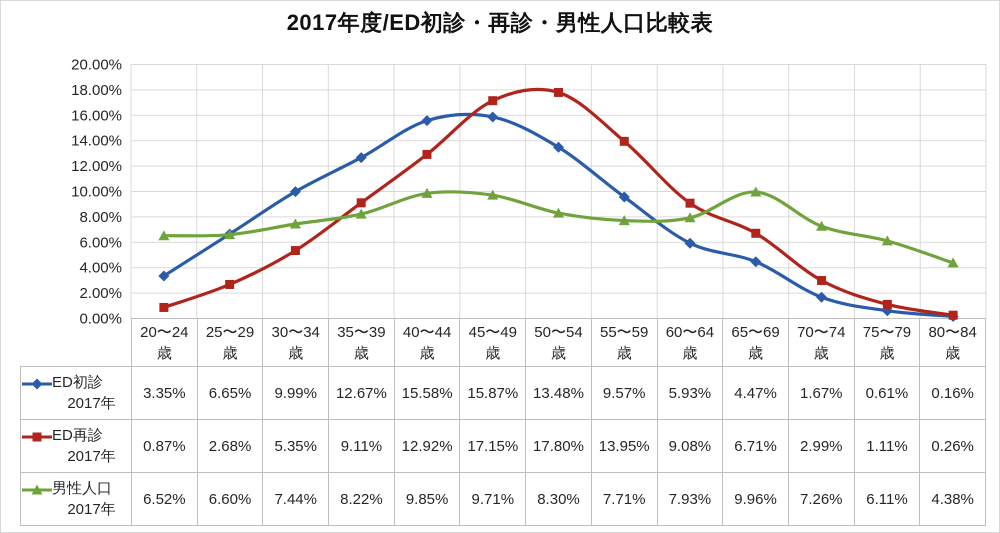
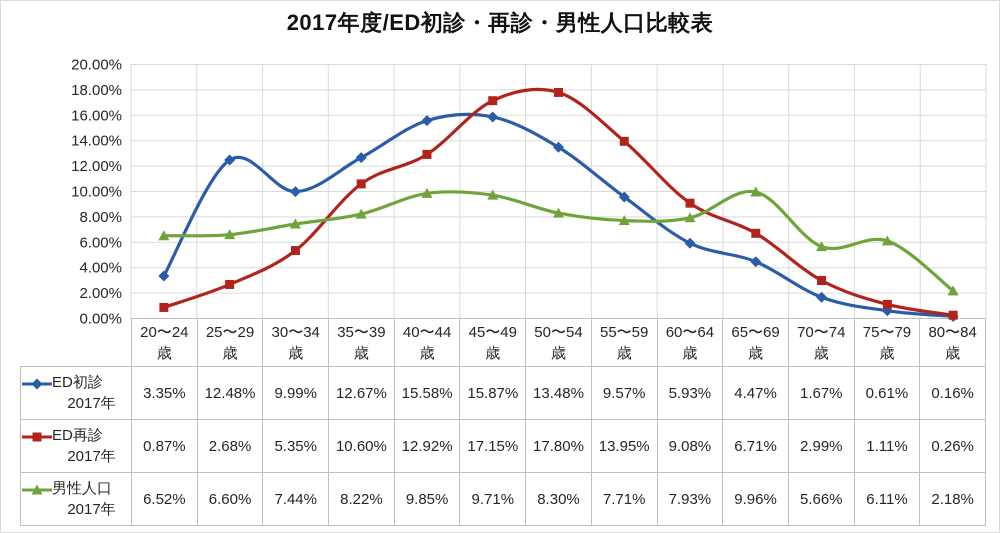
ED初診/25〜29: 6.65% -> 12.48%
ED再診/35〜39: 9.11% -> 10.60%
男性人口/70〜74: 7.26% -> 5.66%
男性人口/80〜84: 4.38% -> 2.18%
